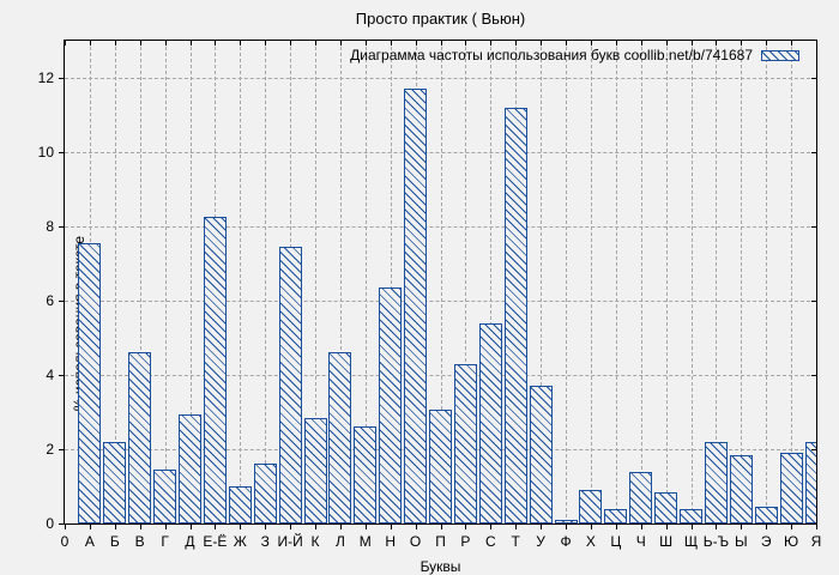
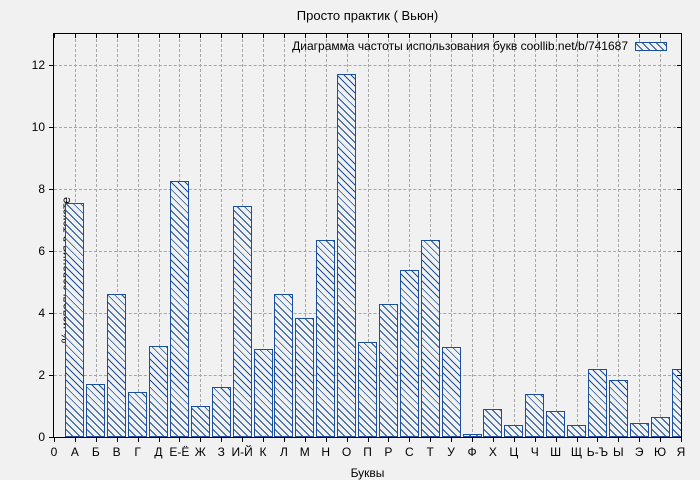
Б: 2.2 -> 1.7
М: 2.6 -> 3.9
Т: 11.2 -> 6.3
У: 3.7 -> 2.9
Ю: 1.9 -> 0.7
